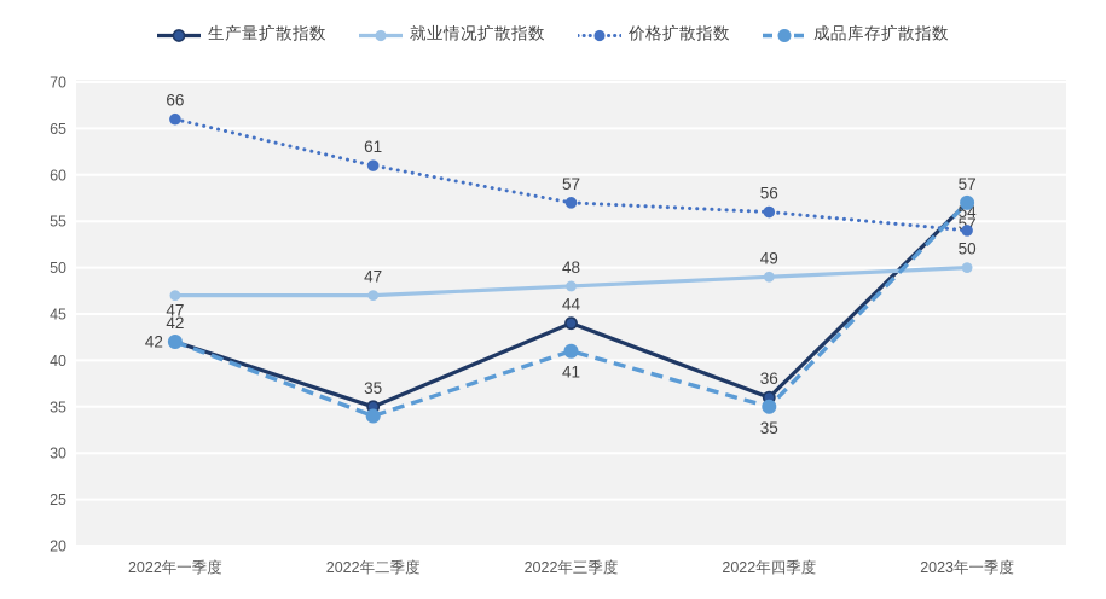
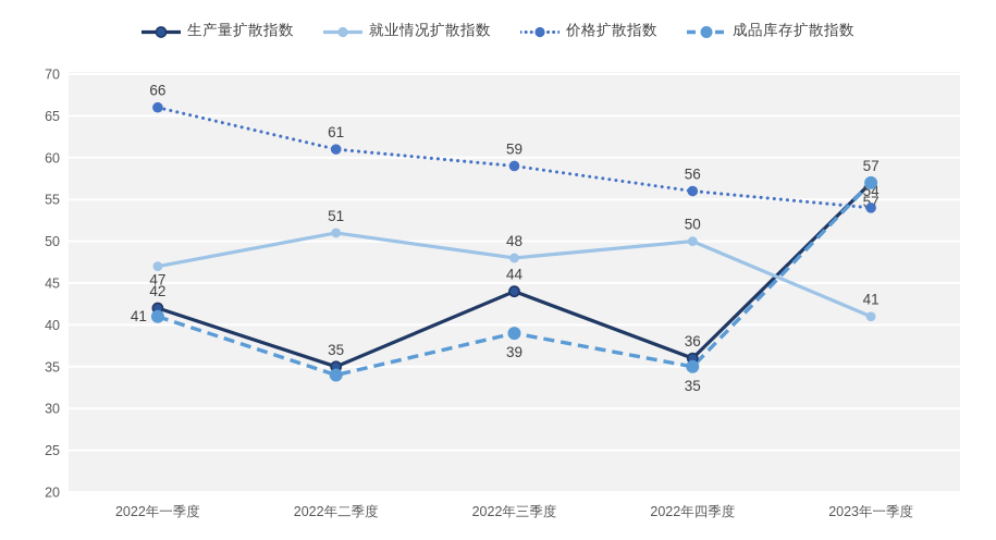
成品库存扩散指数/2022年一季度: 42 -> 41
就业情况扩散指数/2022年二季度: 47 -> 51
价格扩散指数/2022年三季度: 57 -> 59
成品库存扩散指数/2022年三季度: 41 -> 39
就业情况扩散指数/2022年四季度: 49 -> 50
就业情况扩散指数/2023年一季度: 50 -> 41
